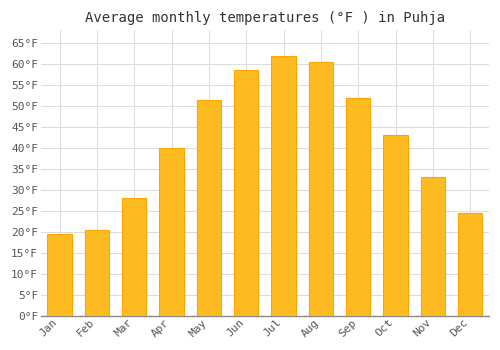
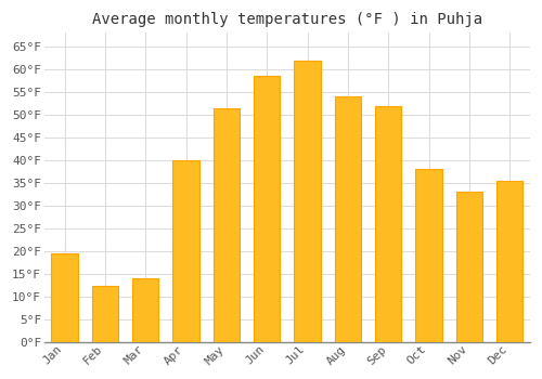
Feb: 20.5°F -> 12.5°F
Mar: 28.0°F -> 14.0°F
Aug: 60.5°F -> 54.0°F
Oct: 43.0°F -> 38.0°F
Dec: 24.5°F -> 35.5°F
